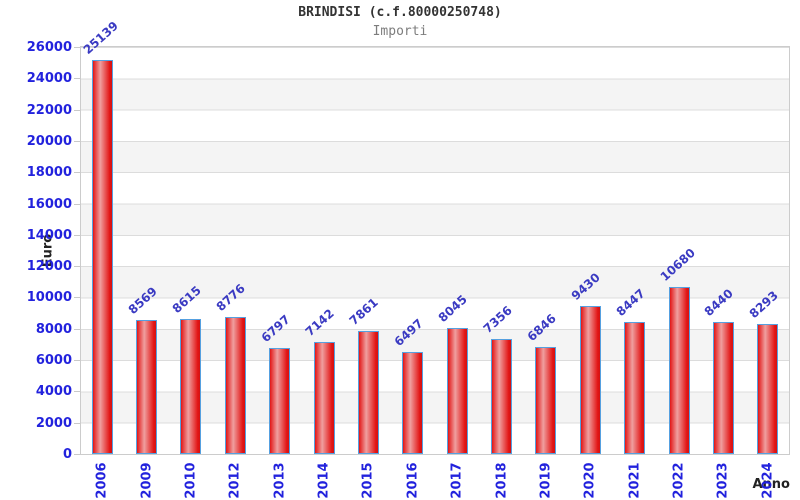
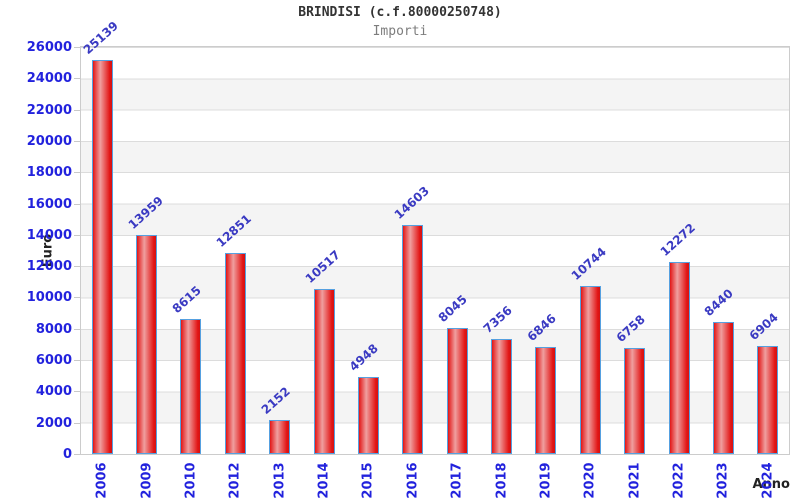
2009: 8569 -> 13959
2012: 8776 -> 12851
2013: 6797 -> 2152
2014: 7142 -> 10517
2015: 7861 -> 4948
2016: 6497 -> 14603
2020: 9430 -> 10744
2021: 8447 -> 6758
2022: 10680 -> 12272
2024: 8293 -> 6904
